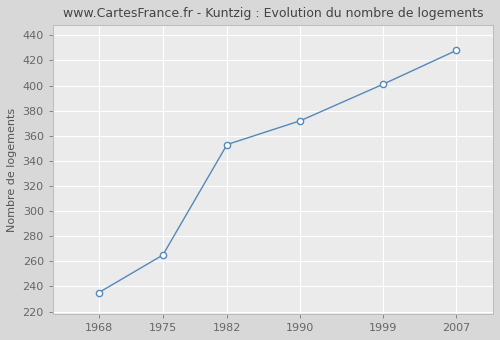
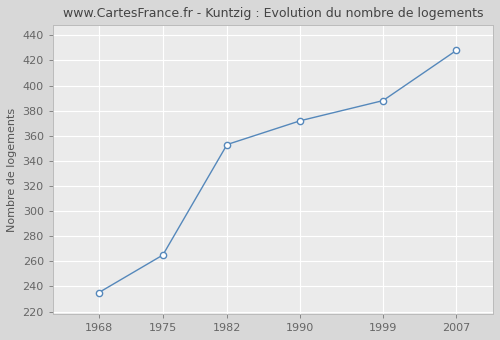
1999: 401 -> 388
